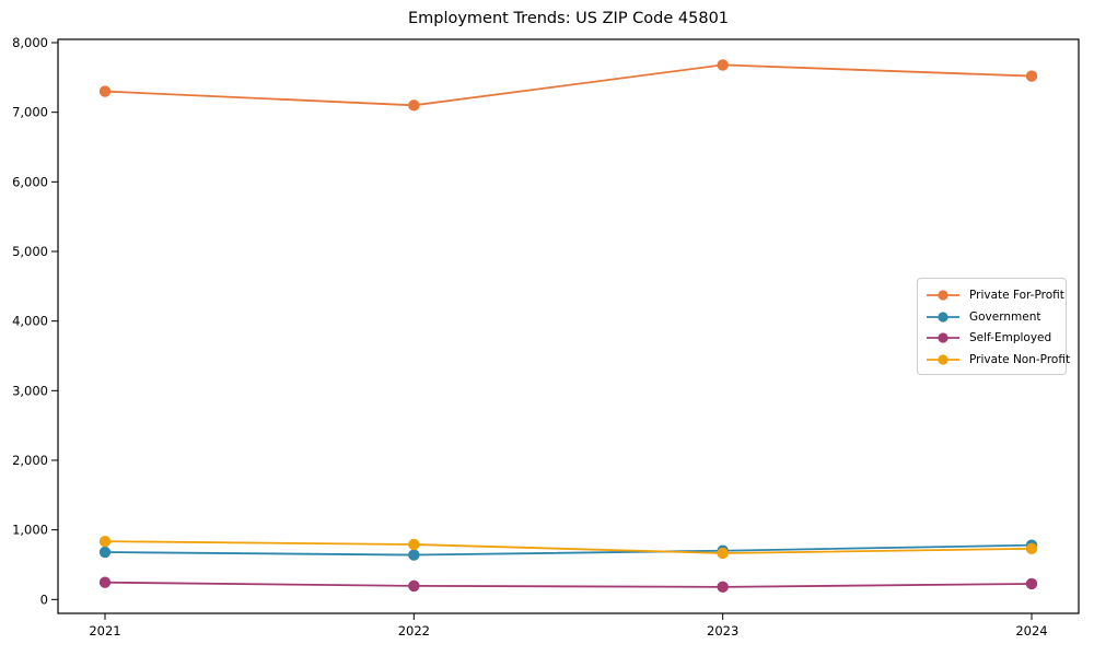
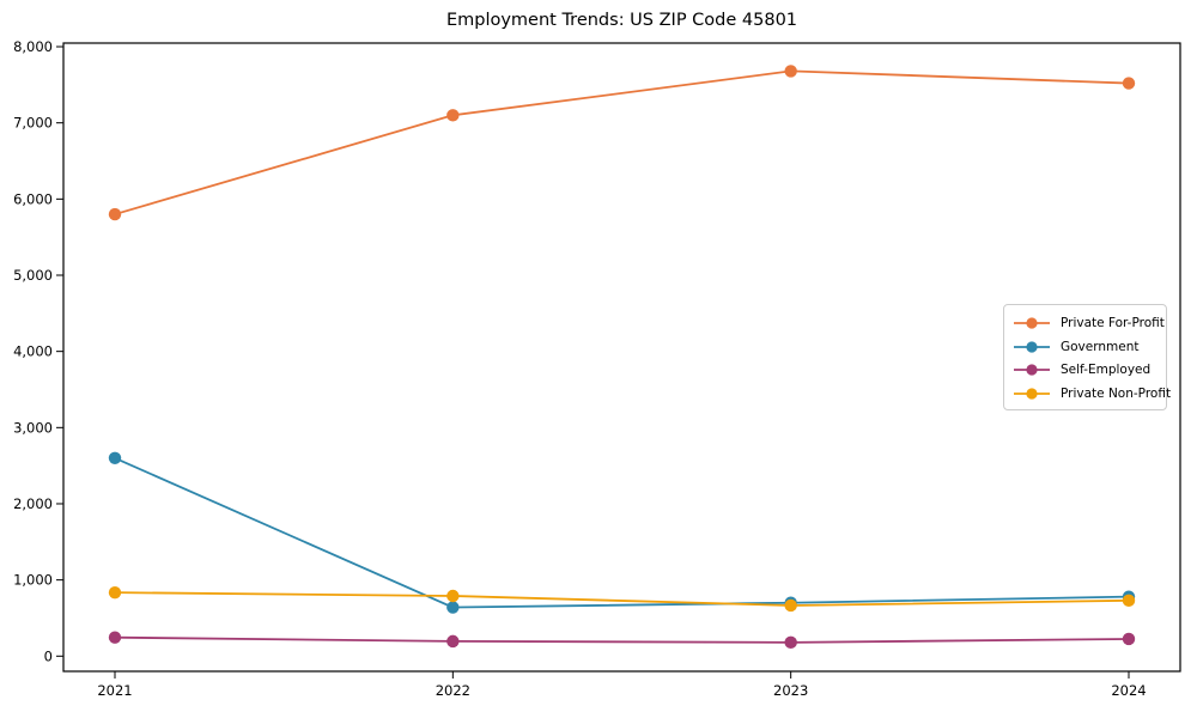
Private For-Profit/2021: 7300 -> 5800
Government/2021: 700 -> 2600
